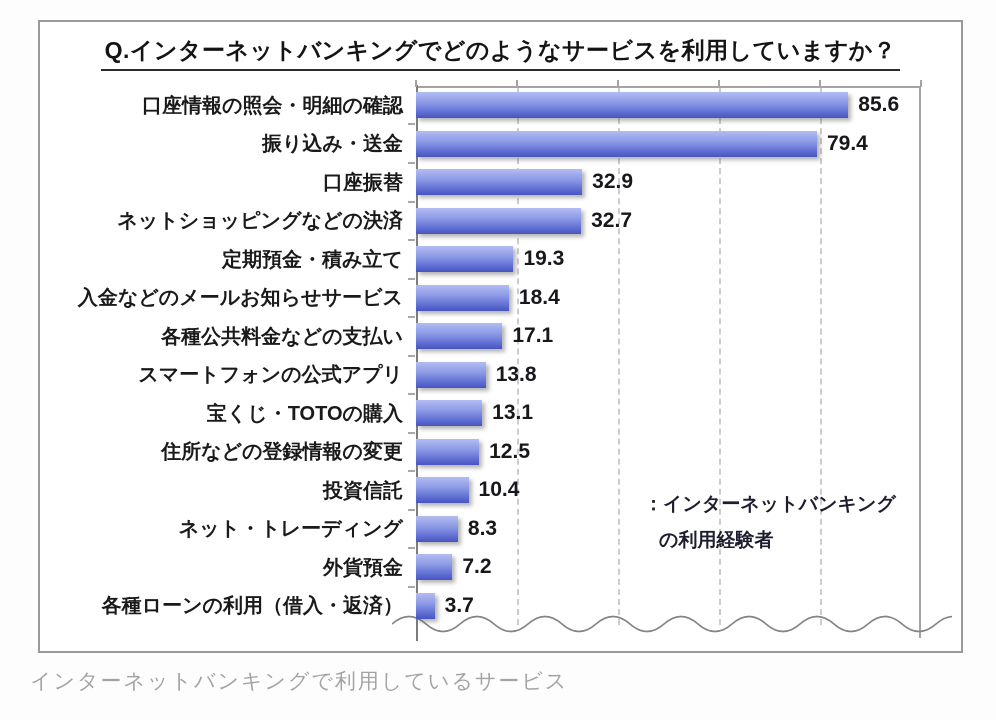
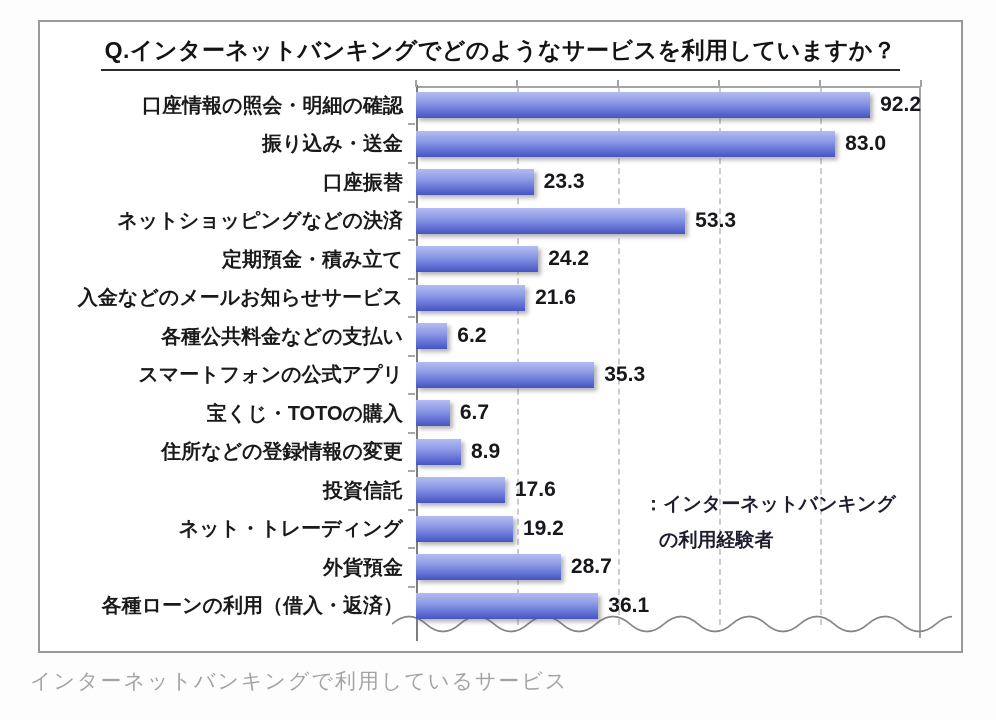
口座情報の照会・明細の確認: 85.6 -> 92.2
振り込み・送金: 79.4 -> 83.0
口座振替: 32.9 -> 23.3
ネットショッピングなどの決済: 32.7 -> 53.3
定期預金・積み立て: 19.3 -> 24.2
入金などのメールお知らせサービス: 18.4 -> 21.6
各種公共料金などの支払い: 17.1 -> 6.2
スマートフォンの公式アプリ: 13.8 -> 35.3
宝くじ・TOTOの購入: 13.1 -> 6.7
住所などの登録情報の変更: 12.5 -> 8.9
投資信託: 10.4 -> 17.6
ネット・トレーディング: 8.3 -> 19.2
外貨預金: 7.2 -> 28.7
各種ローンの利用（借入・返済）: 3.7 -> 36.1
